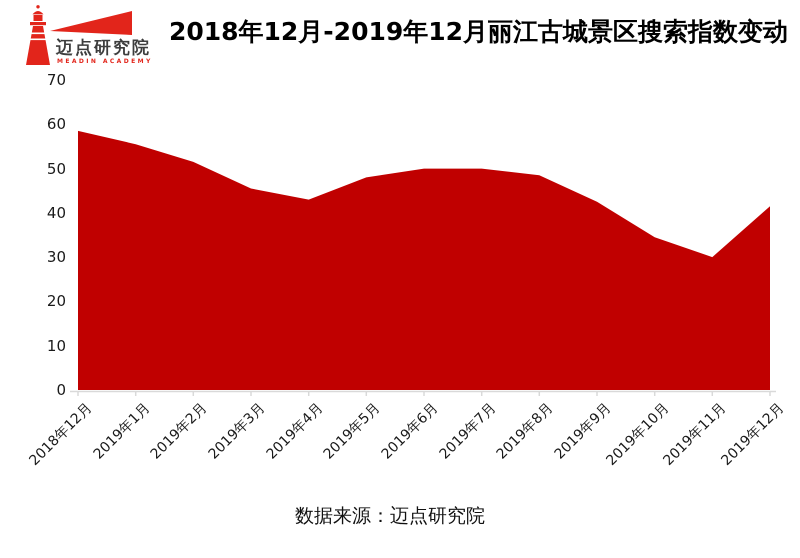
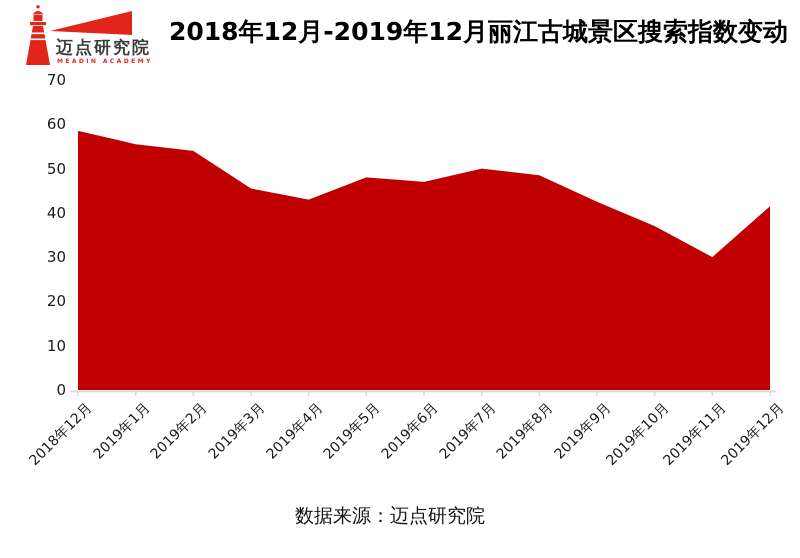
2019年2月: 52 -> 54
2019年6月: 50 -> 47
2019年10月: 34 -> 37
